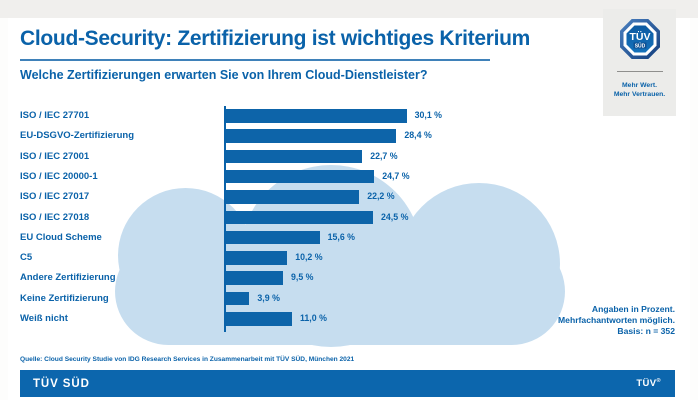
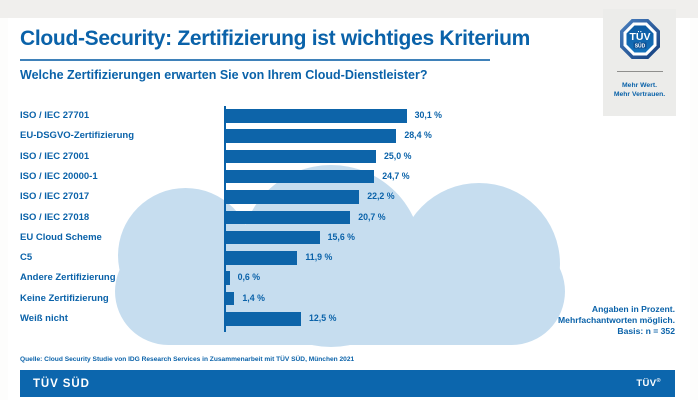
ISO / IEC 27001: 22,7 -> 25,0
ISO / IEC 27018: 24,5 -> 20,7
C5: 10,2 -> 11,9
Andere Zertifizierung: 9,5 -> 0,6
Keine Zertifizierung: 3,9 -> 1,4
Weiß nicht: 11,0 -> 12,5
